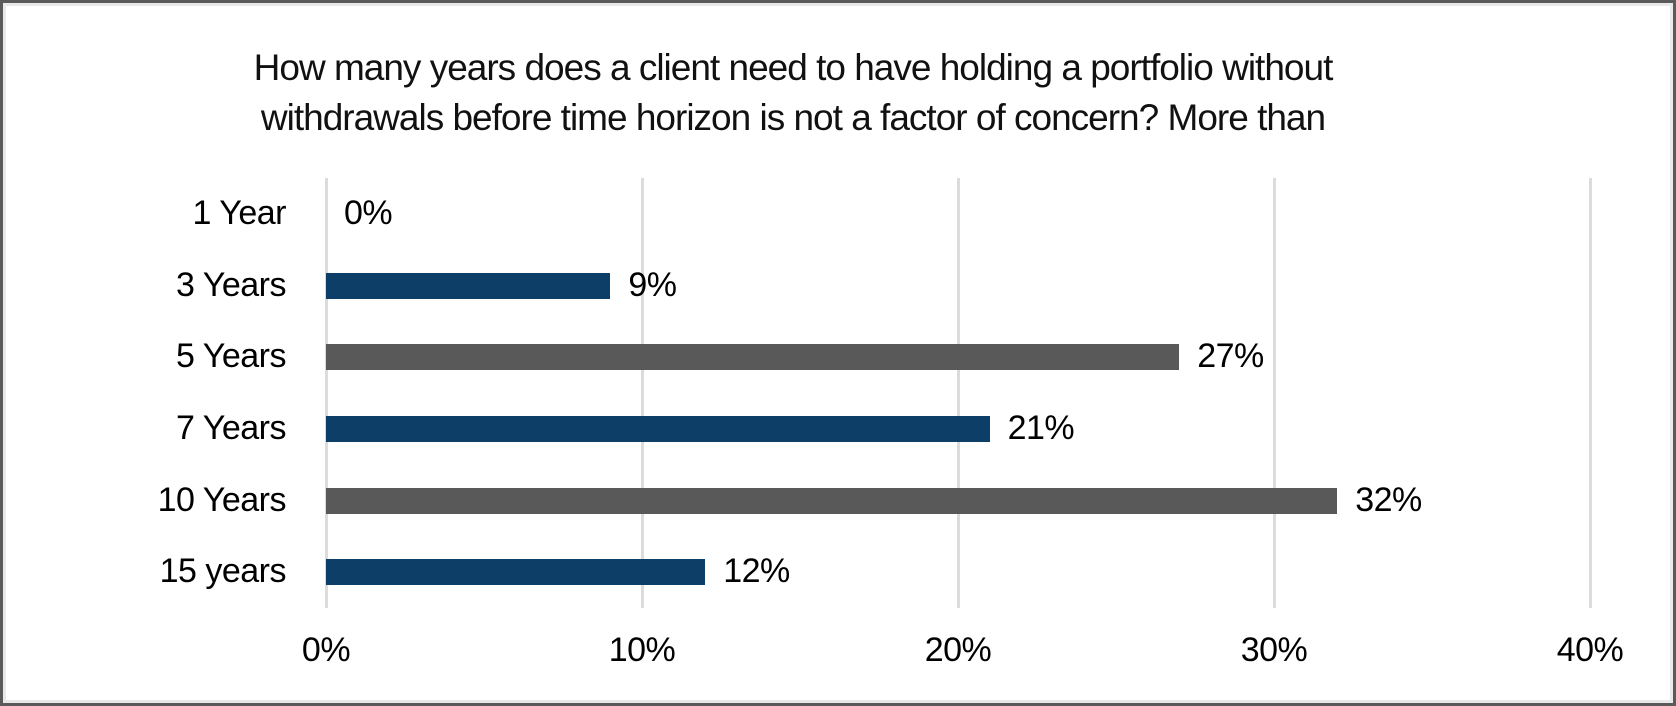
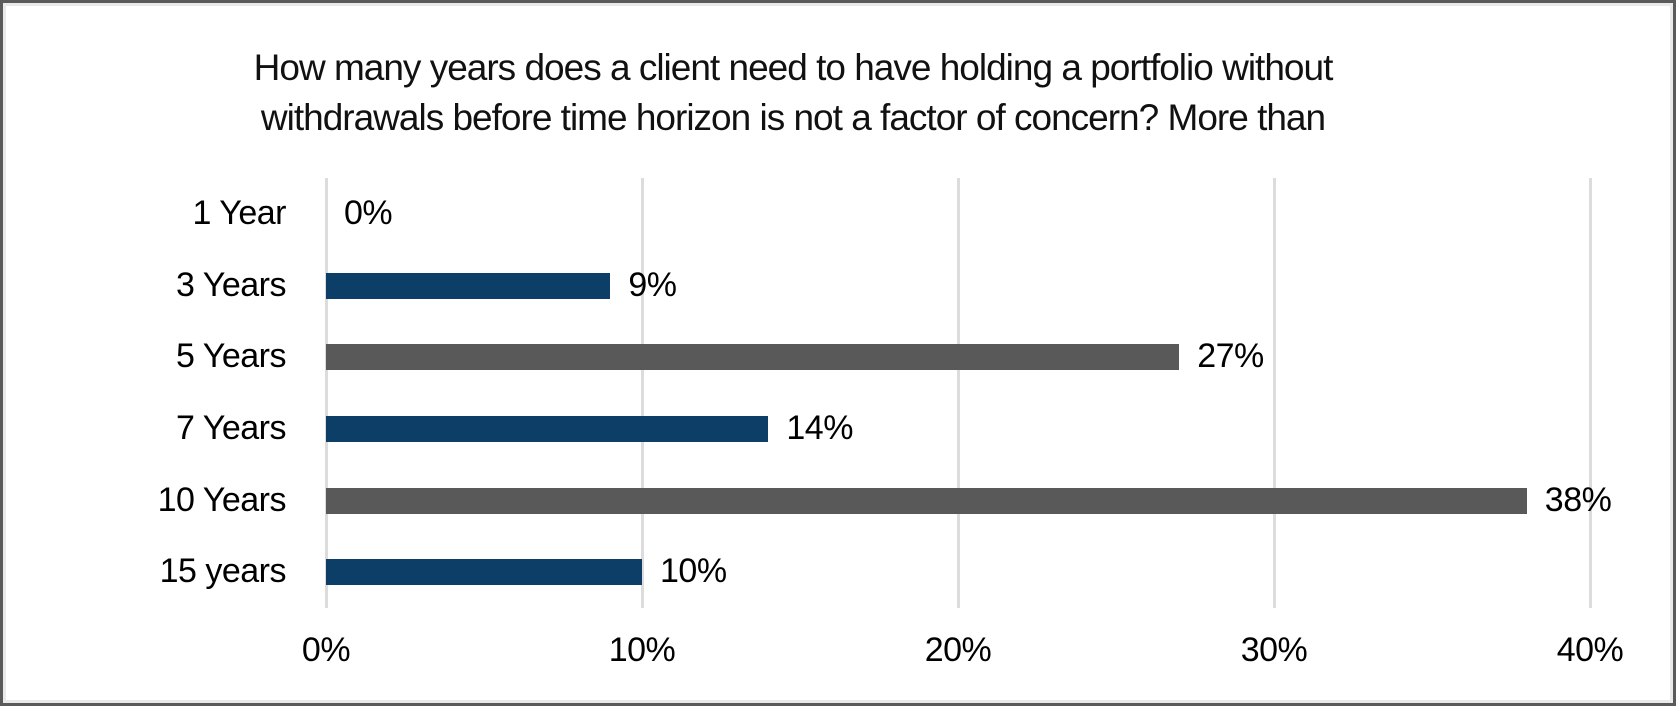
7 Years: 21% -> 14%
10 Years: 32% -> 38%
15 years: 12% -> 10%
